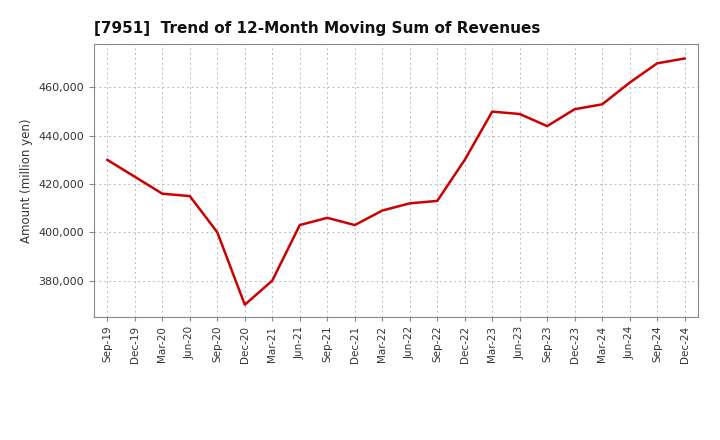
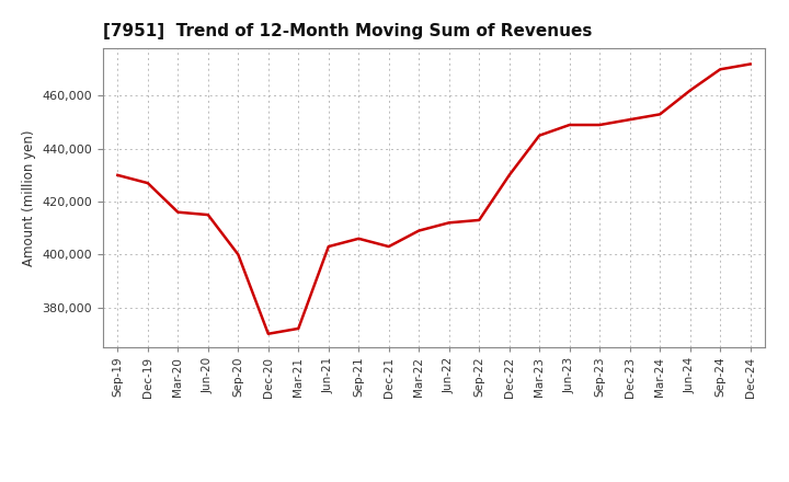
Dec-19: 423,000 -> 427,000
Mar-21: 380,000 -> 372,000
Mar-23: 450,000 -> 445,000
Sep-23: 444,000 -> 449,000
